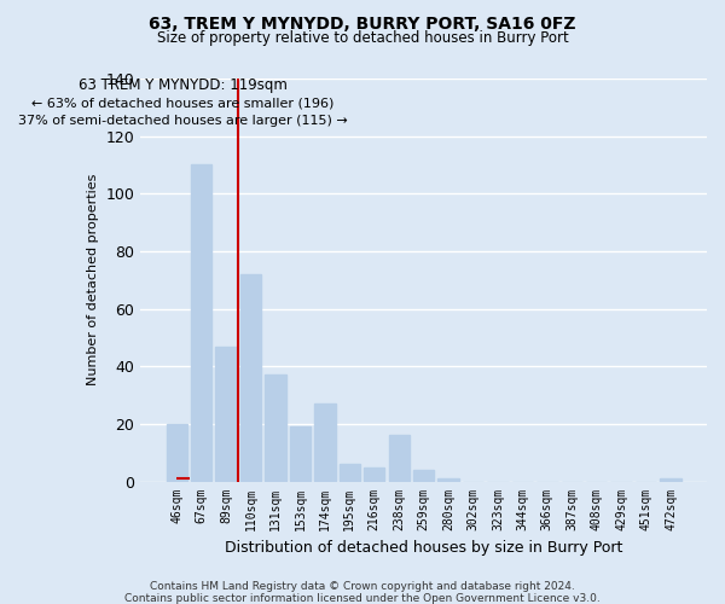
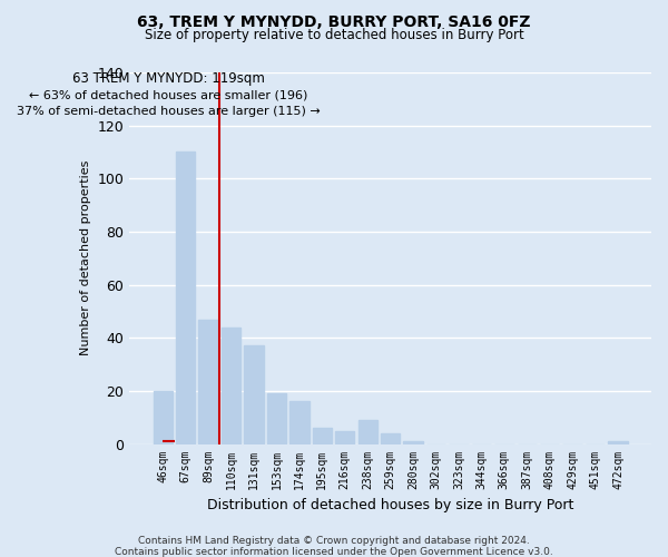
110sqm: 72 -> 44
174sqm: 27 -> 16
238sqm: 16 -> 9
